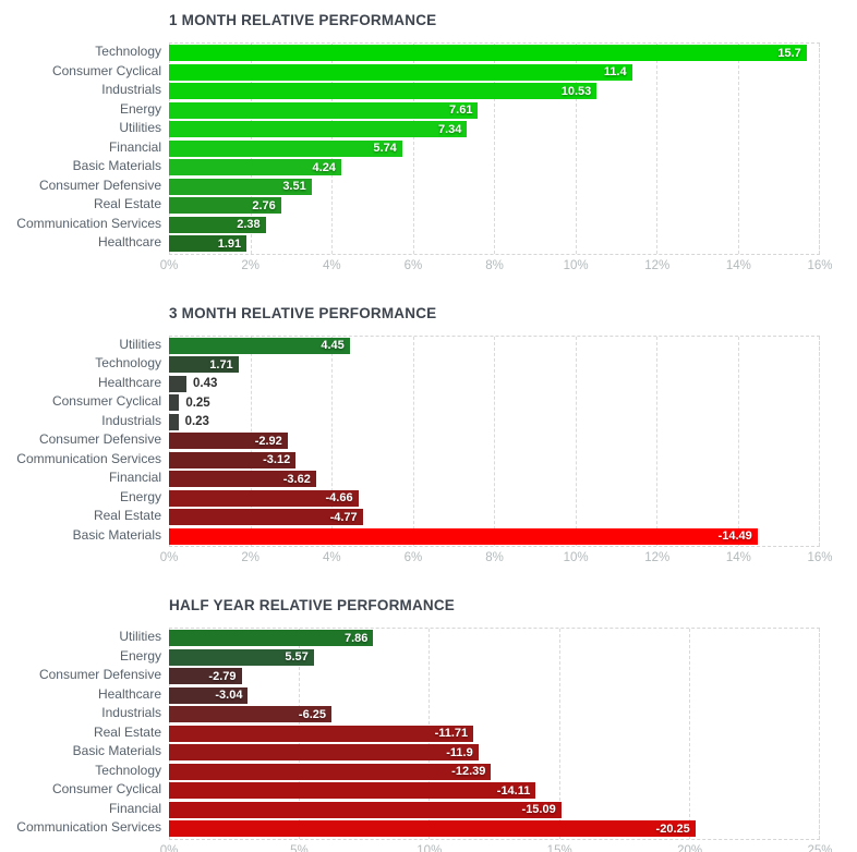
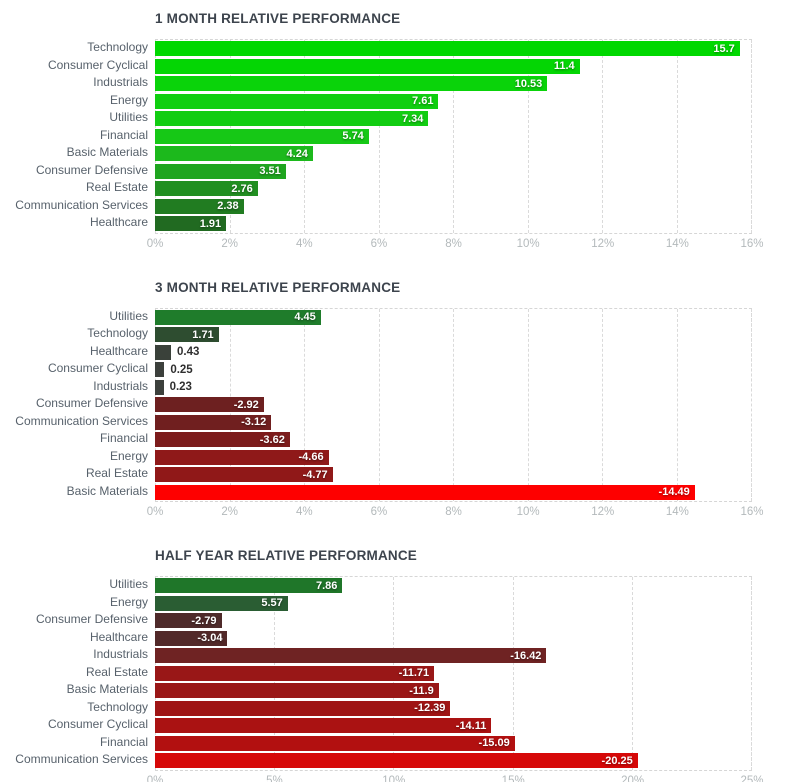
HALF YEAR RELATIVE PERFORMANCE/Industrials: -6.25 -> -16.42
